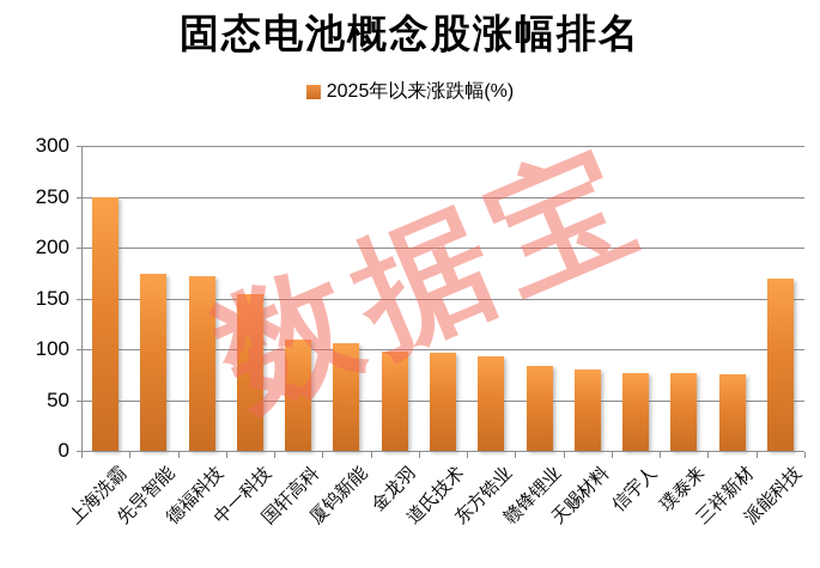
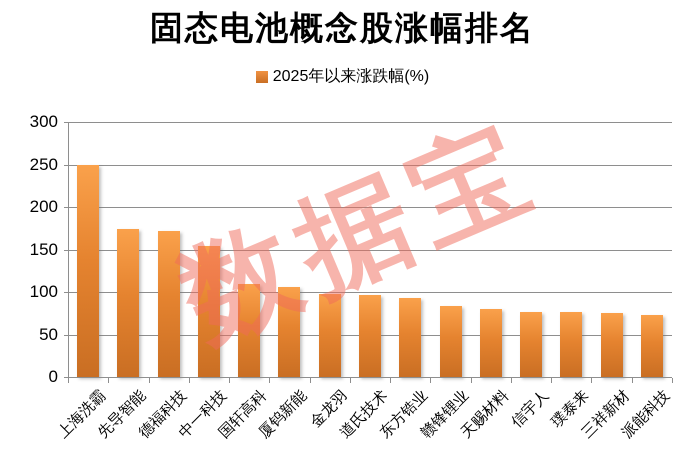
派能科技: 170 -> 70
